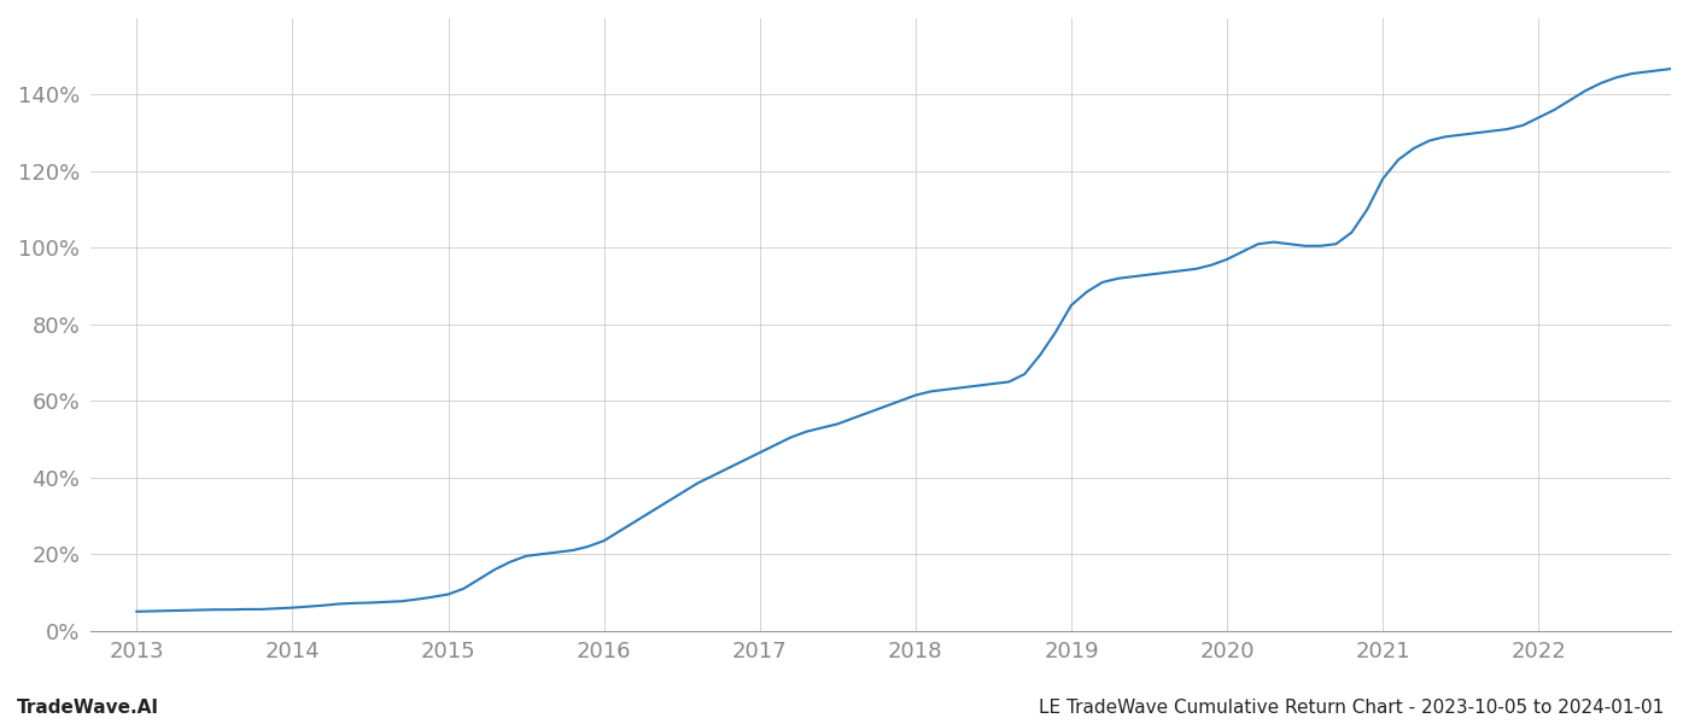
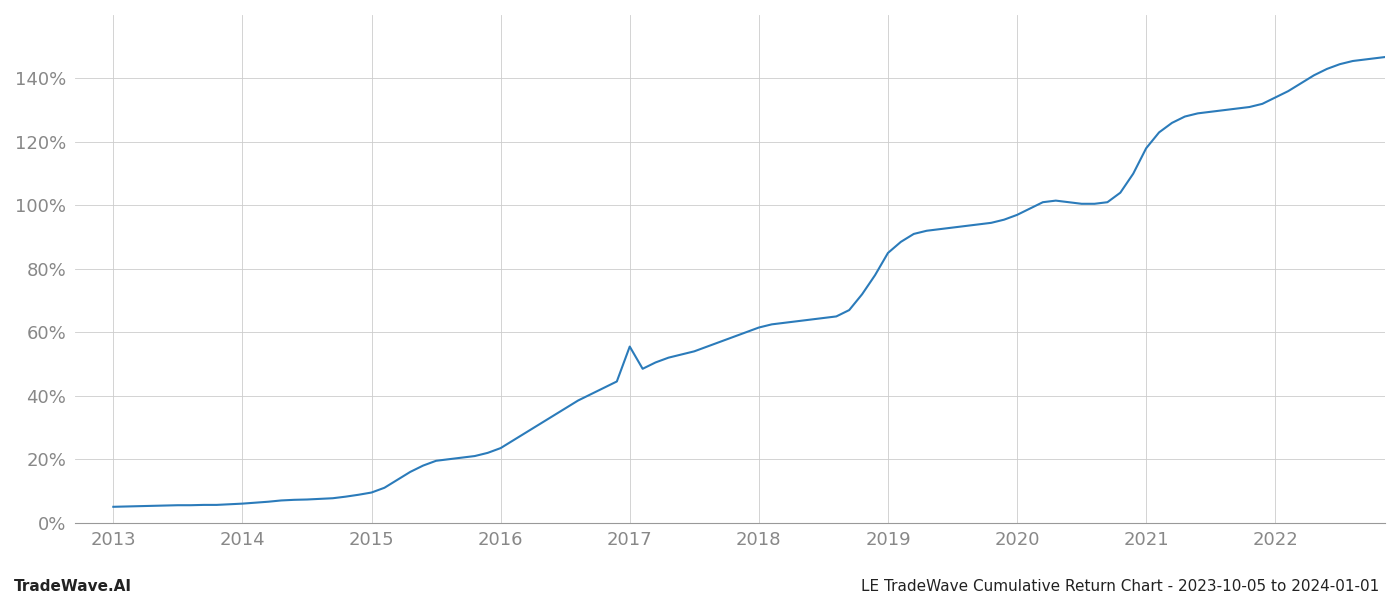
2017: 46.5% -> 55.5%
